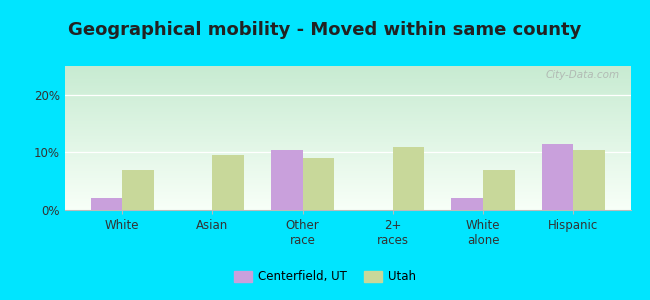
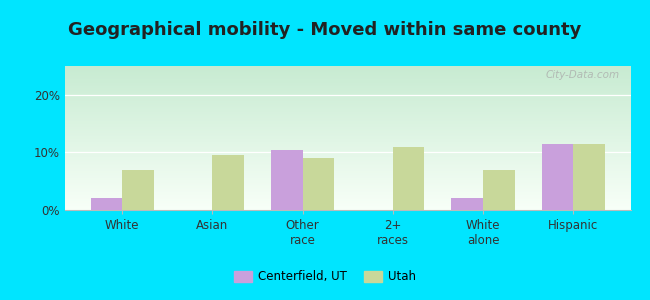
Utah/Hispanic: 10.5% -> 11.4%
